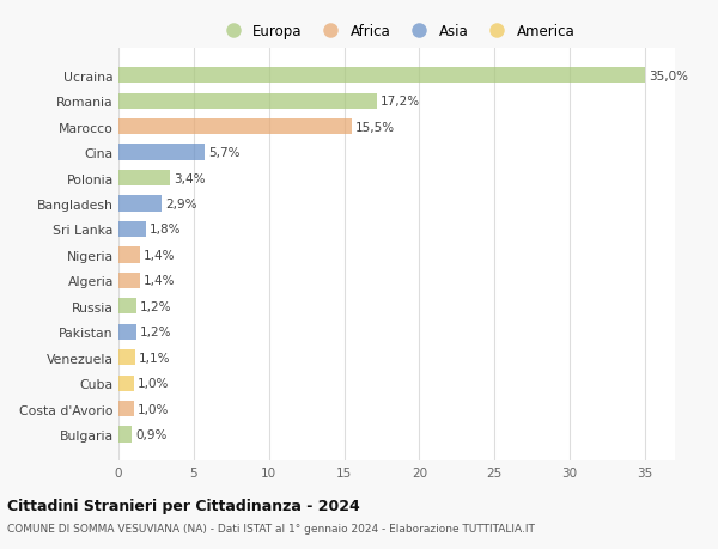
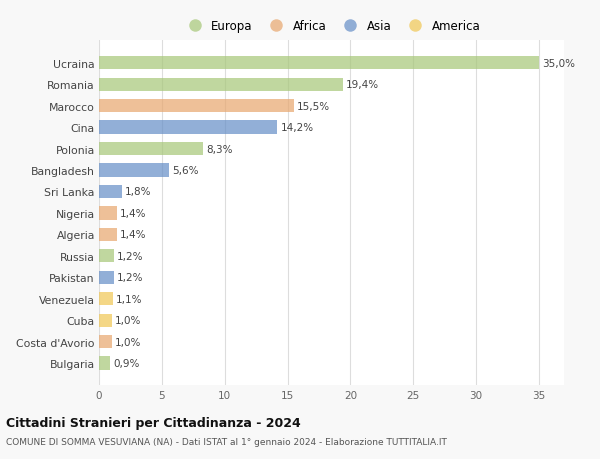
Romania: 17,2% -> 19,4%
Cina: 5,7% -> 14,2%
Polonia: 3,4% -> 8,3%
Bangladesh: 2,9% -> 5,6%
